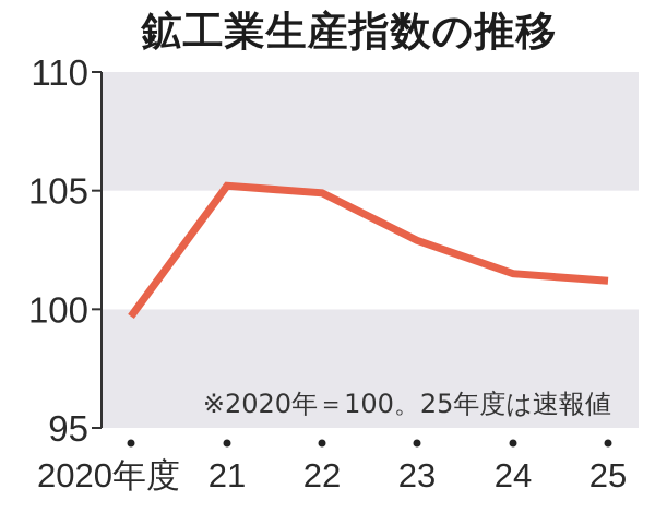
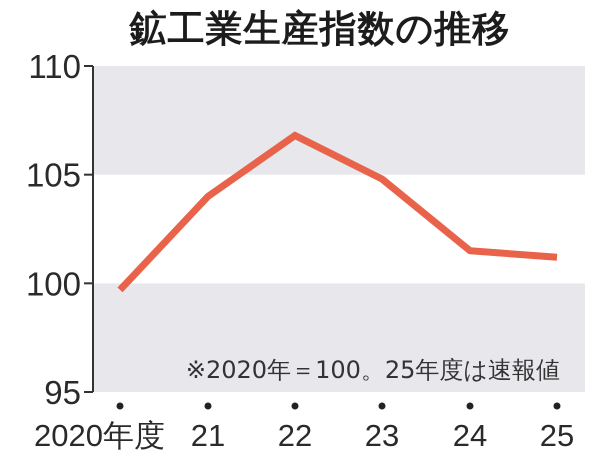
21: 105.2 -> 104.0
22: 104.9 -> 106.8
23: 102.9 -> 104.8
